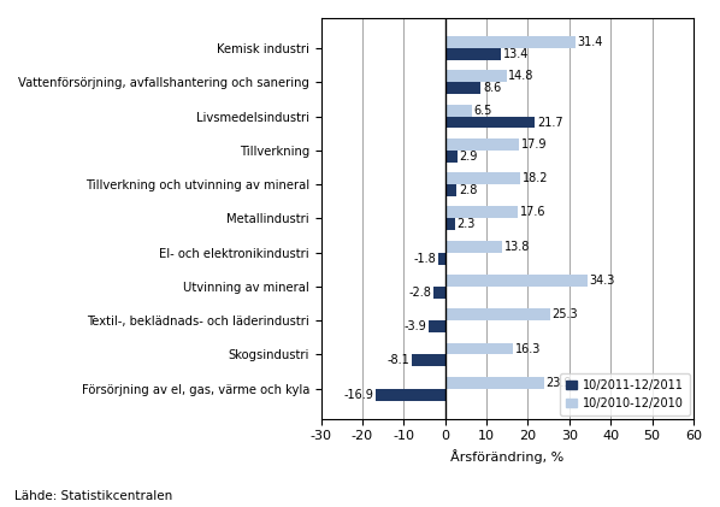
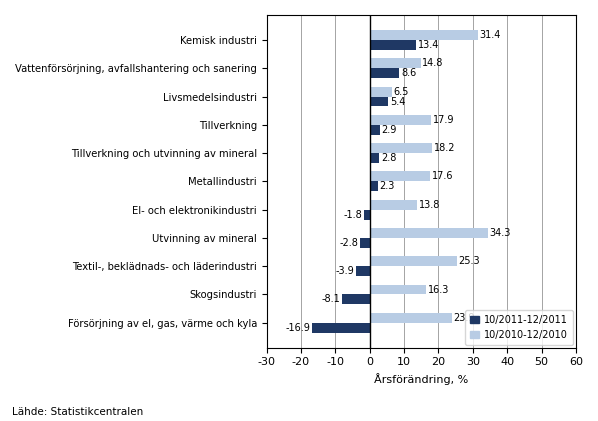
10/2011-12/2011/Livsmedelsindustri: 21.7 -> 5.4
